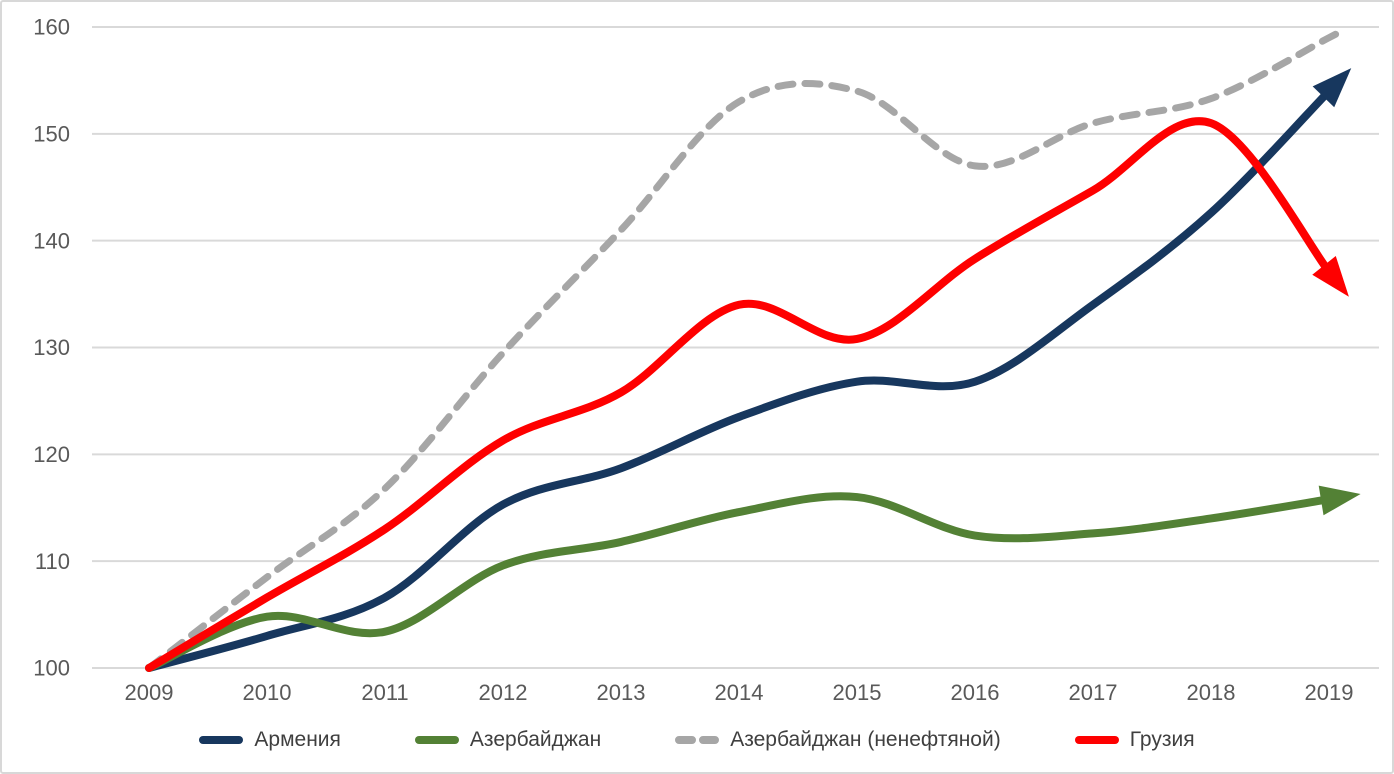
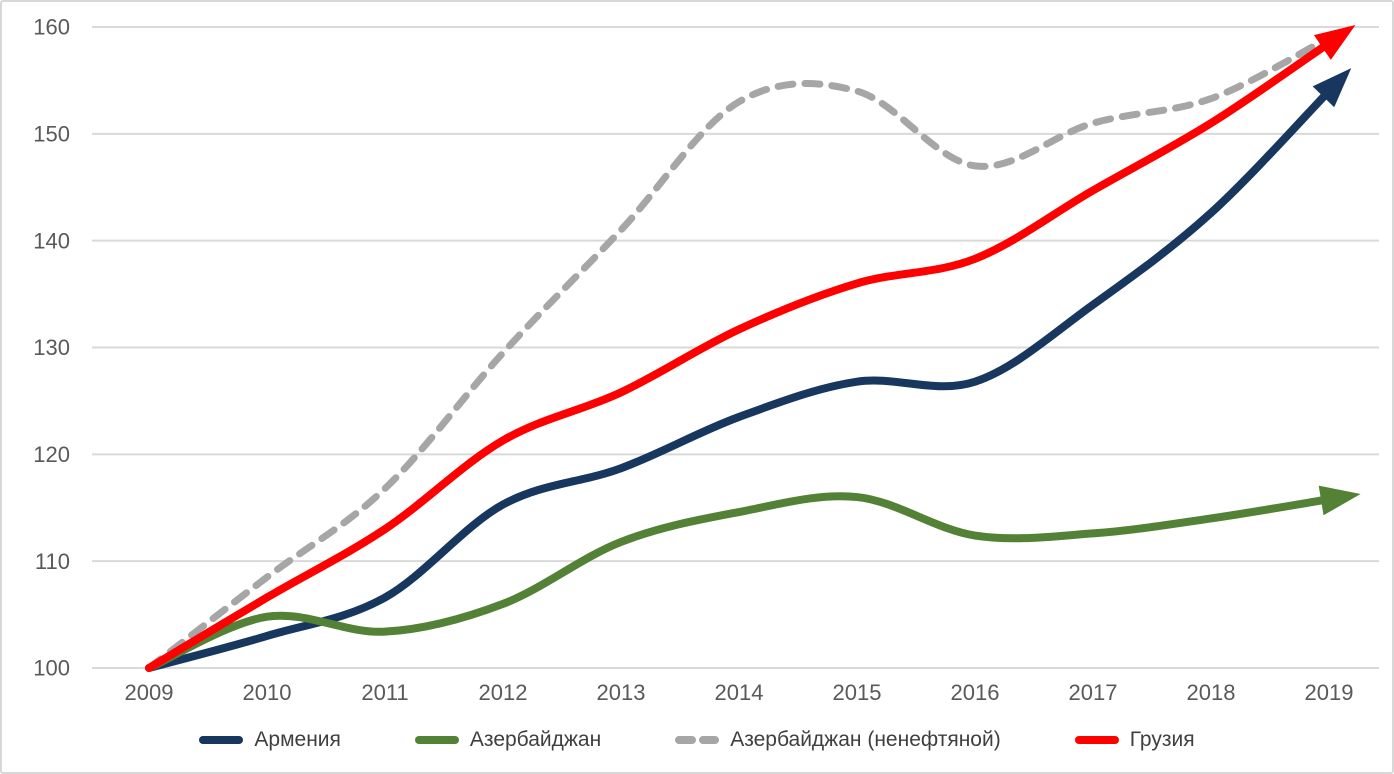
Азербайджан/2012: 109.6 -> 106.0
Грузия/2014: 134.0 -> 131.7
Грузия/2015: 130.8 -> 136.0
Грузия/2019: 137.1 -> 158.5
